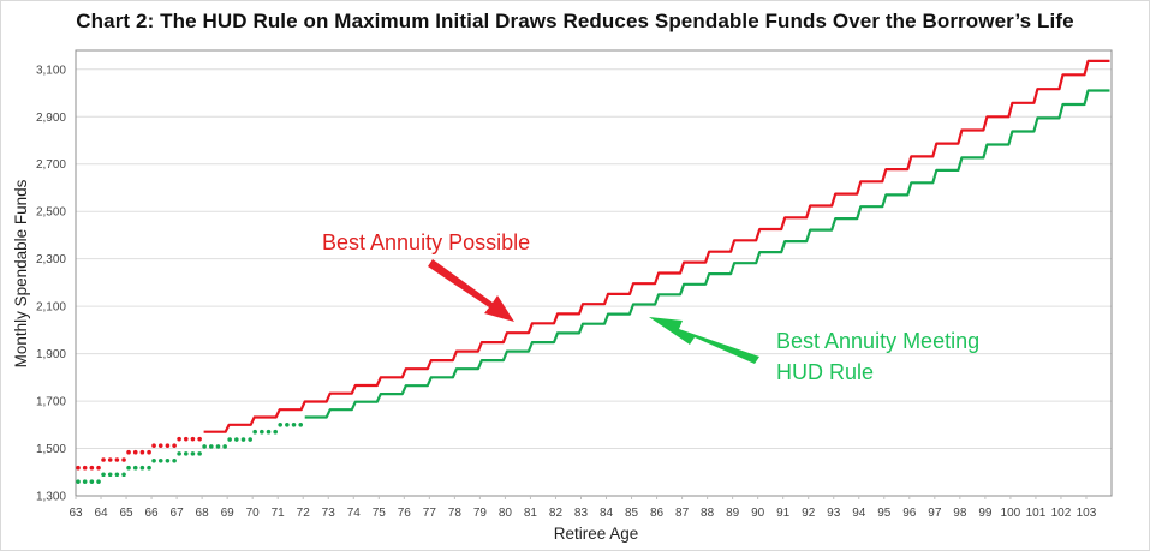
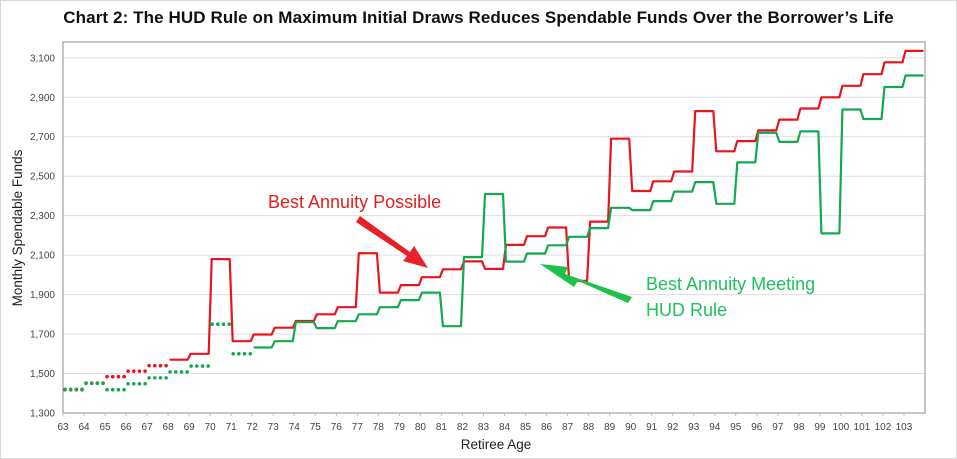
Best Annuity Meeting HUD Rule/63: 1360 -> 1420
Best Annuity Meeting HUD Rule/64: 1390 -> 1450
Best Annuity Possible/70: 1630 -> 2080
Best Annuity Meeting HUD Rule/70: 1570 -> 1750
Best Annuity Meeting HUD Rule/74: 1700 -> 1760
Best Annuity Possible/77: 1870 -> 2110
Best Annuity Meeting HUD Rule/81: 1950 -> 1740
Best Annuity Meeting HUD Rule/82: 1990 -> 2090
Best Annuity Possible/83: 2110 -> 2030
Best Annuity Meeting HUD Rule/83: 2030 -> 2410
Best Annuity Possible/87: 2280 -> 1970
Best Annuity Possible/88: 2330 -> 2270
Best Annuity Possible/89: 2380 -> 2690
Best Annuity Meeting HUD Rule/89: 2280 -> 2340
Best Annuity Possible/93: 2570 -> 2830
Best Annuity Meeting HUD Rule/94: 2520 -> 2360
Best Annuity Meeting HUD Rule/96: 2620 -> 2720
Best Annuity Meeting HUD Rule/99: 2780 -> 2210
Best Annuity Meeting HUD Rule/101: 2890 -> 2790
